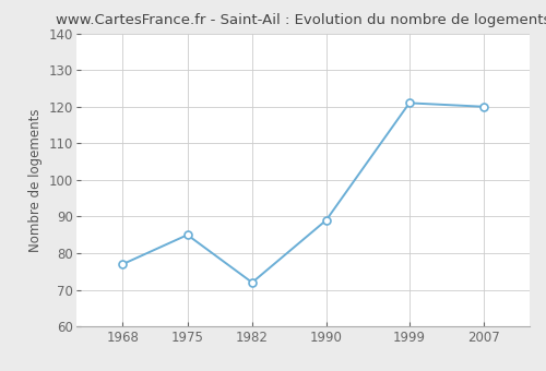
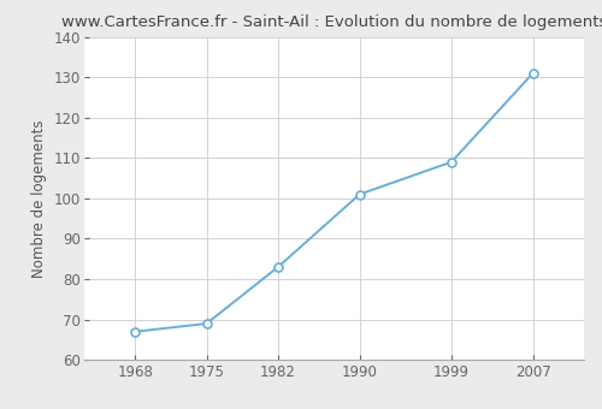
1968: 77 -> 67
1975: 85 -> 69
1982: 72 -> 83
1990: 89 -> 101
1999: 121 -> 109
2007: 120 -> 131
